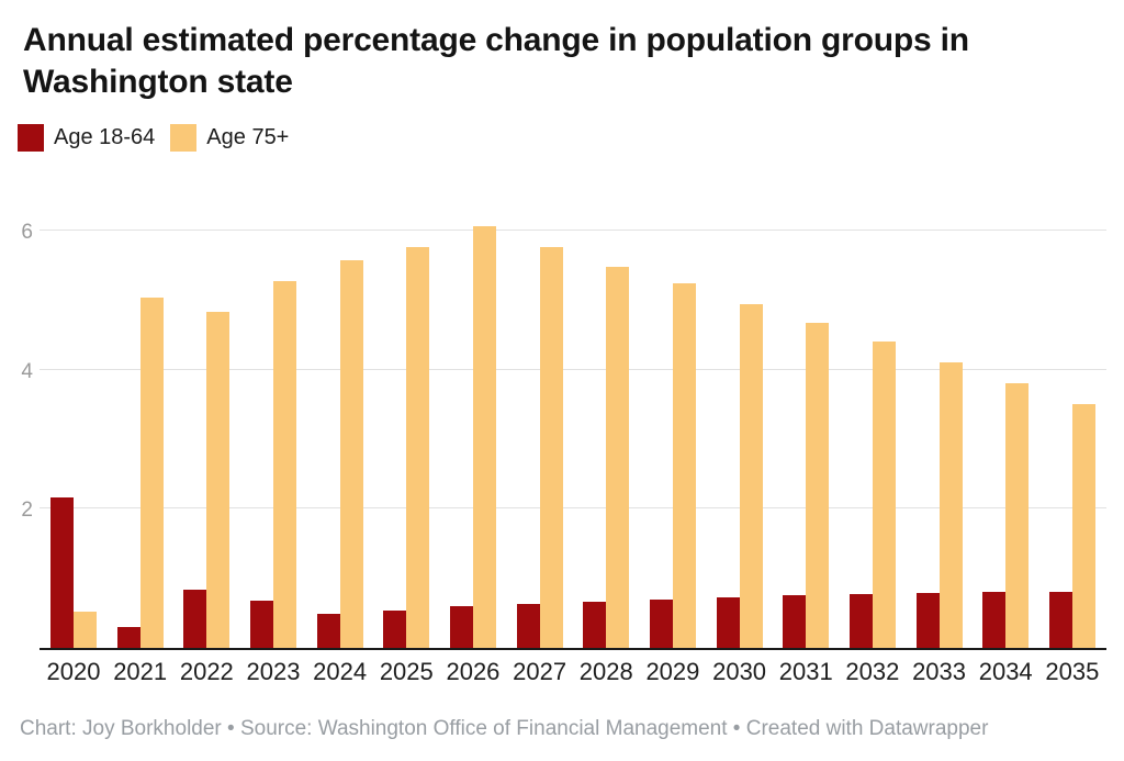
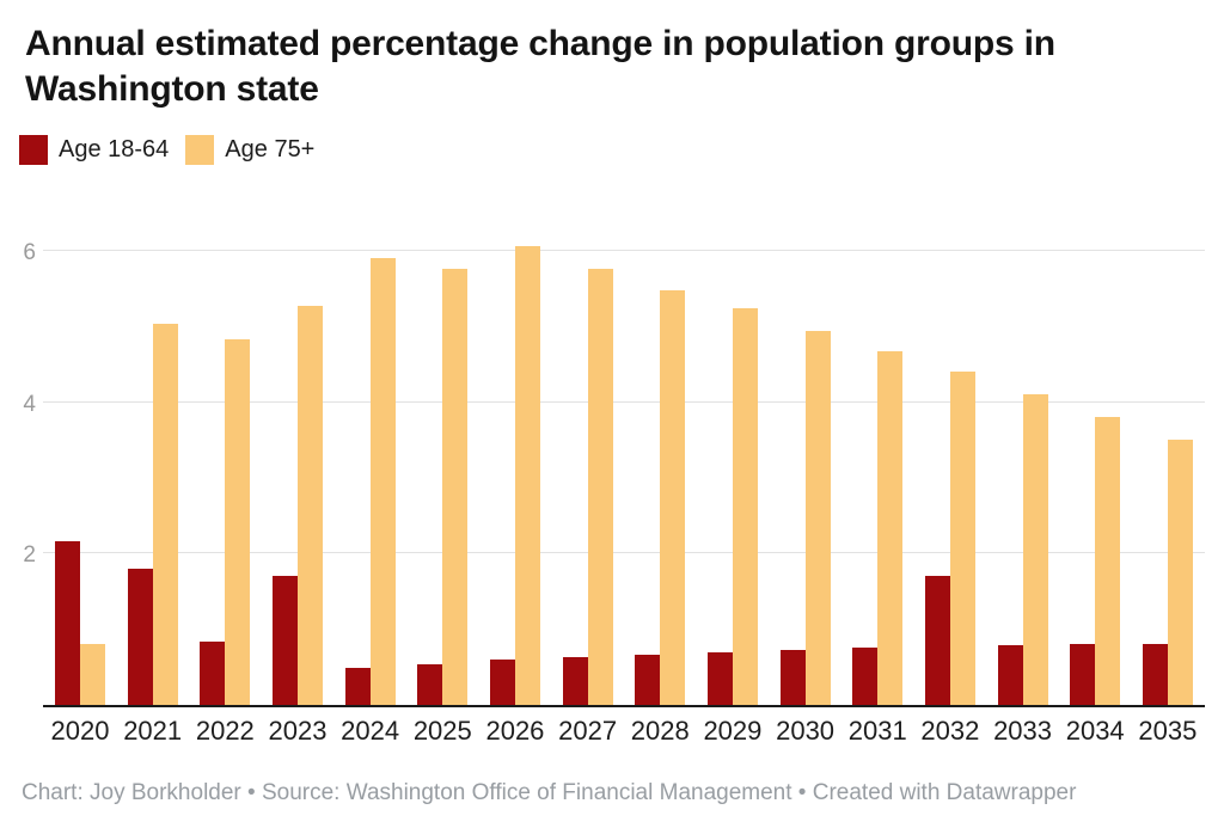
Age 75+/2020: 0.5 -> 0.8
Age 18-64/2021: 0.3 -> 1.8
Age 18-64/2023: 0.7 -> 1.7
Age 75+/2024: 5.6 -> 5.9
Age 18-64/2032: 0.8 -> 1.7
